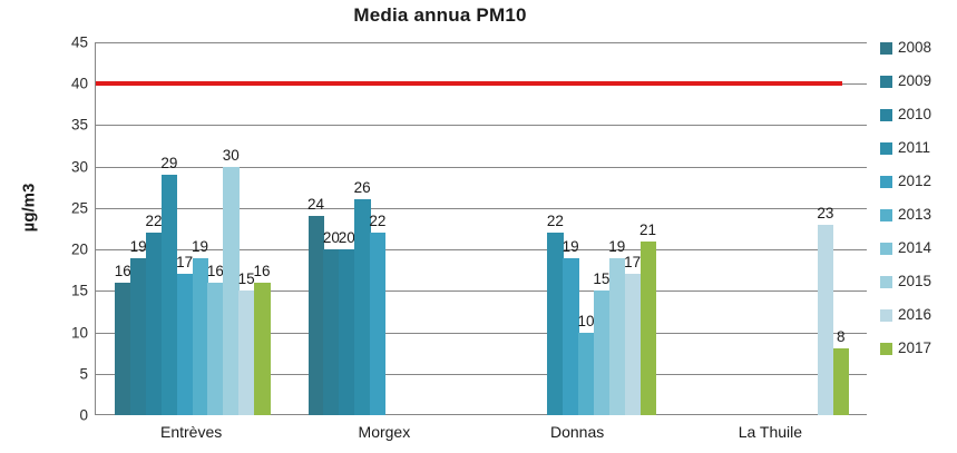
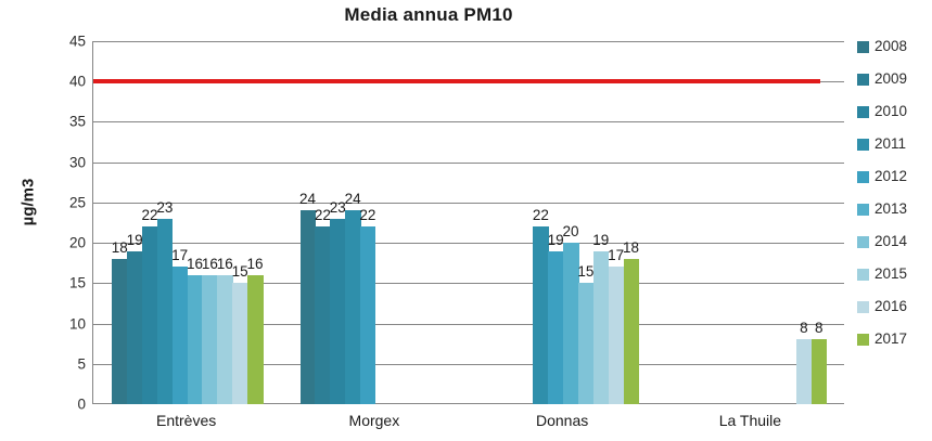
2008/Entrèves: 16 -> 18
2011/Entrèves: 29 -> 23
2013/Entrèves: 19 -> 16
2015/Entrèves: 30 -> 16
2009/Morgex: 20 -> 22
2010/Morgex: 20 -> 23
2011/Morgex: 26 -> 24
2013/Donnas: 10 -> 20
2017/Donnas: 21 -> 18
2016/La Thuile: 23 -> 8
